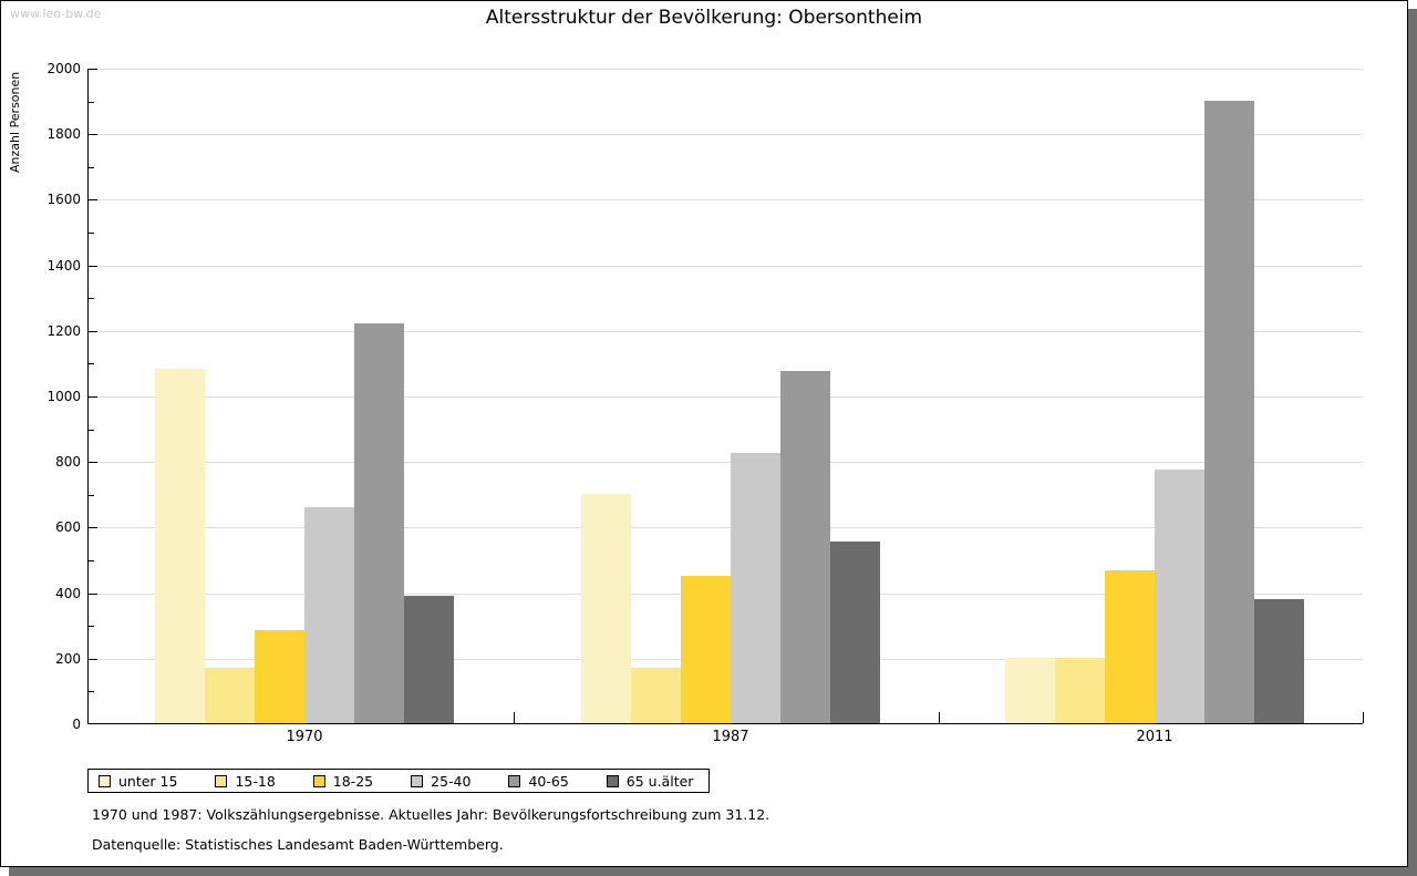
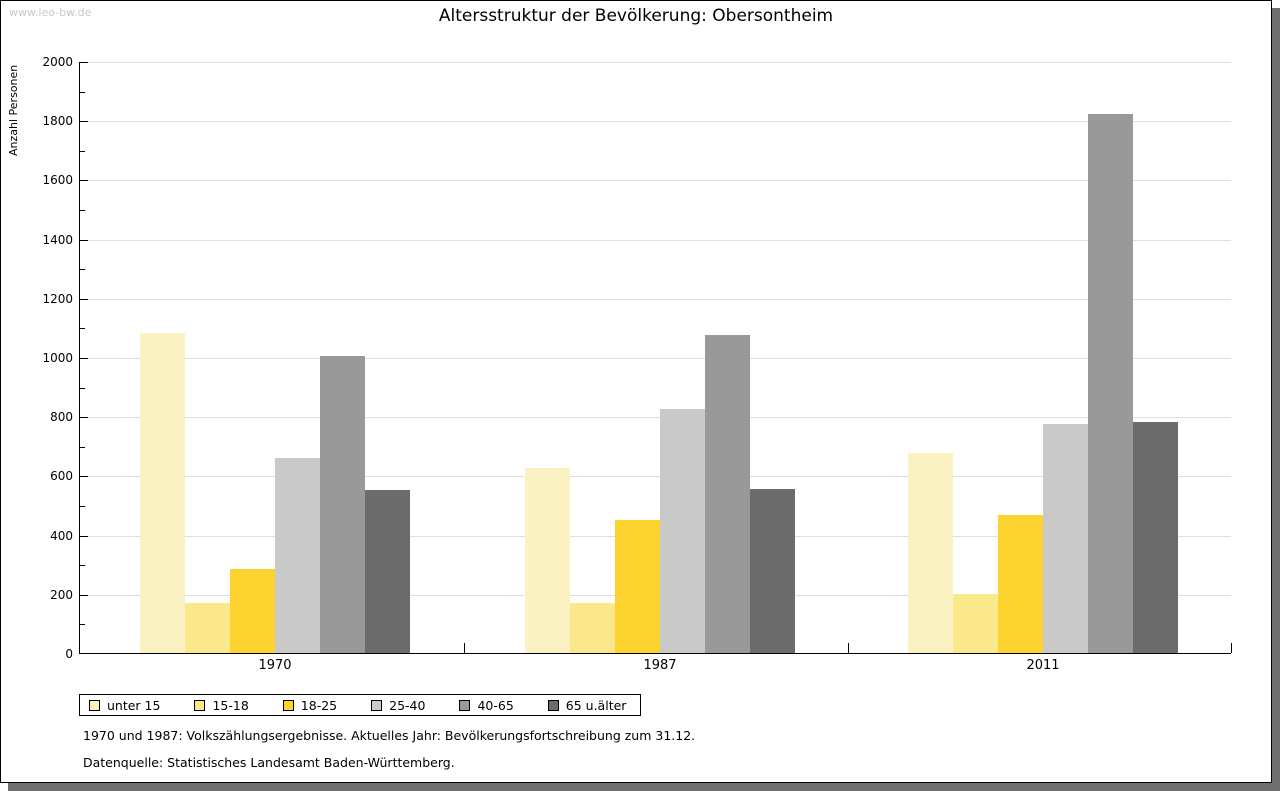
40-65/1970: 1220 -> 1000
65 u.älter/1970: 390 -> 550
unter 15/1987: 700 -> 620
unter 15/2011: 200 -> 680
40-65/2011: 1900 -> 1820
65 u.älter/2011: 380 -> 780
